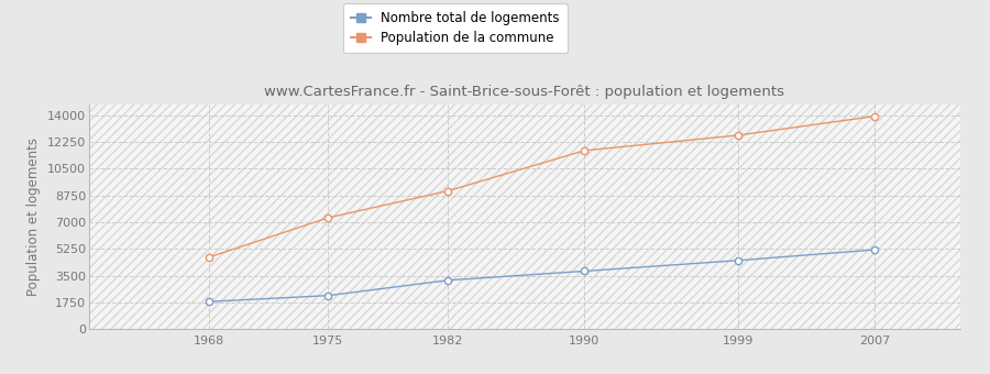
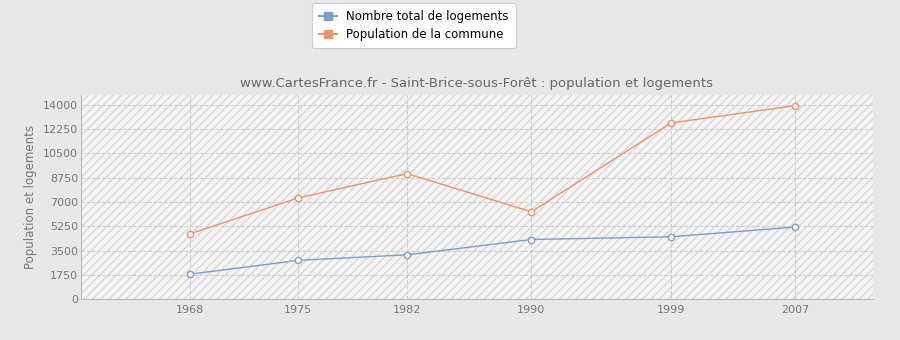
Nombre total de logements/1975: 2200 -> 2800
Nombre total de logements/1990: 3800 -> 4300
Population de la commune/1990: 11700 -> 6300
